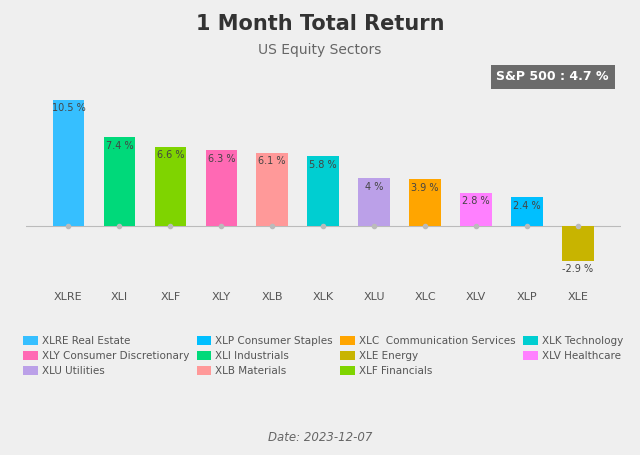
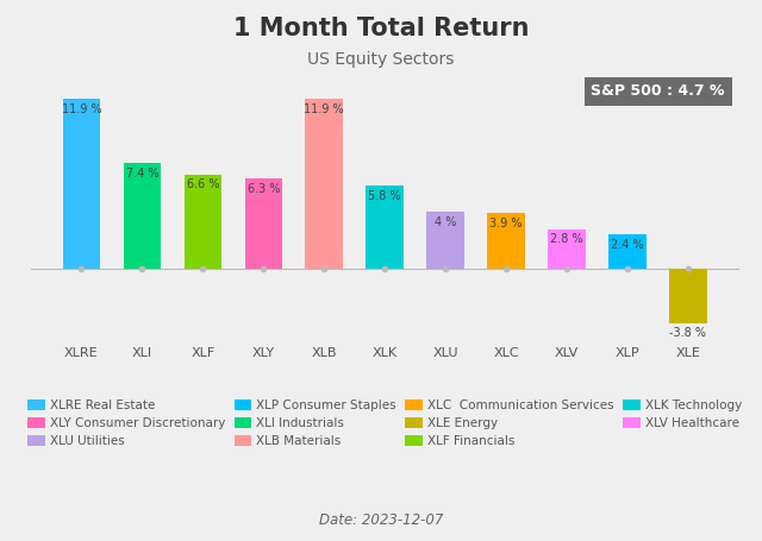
XLRE: 10.5 -> 11.9
XLB: 6.1 -> 11.9
XLE: -2.9 -> -3.8
